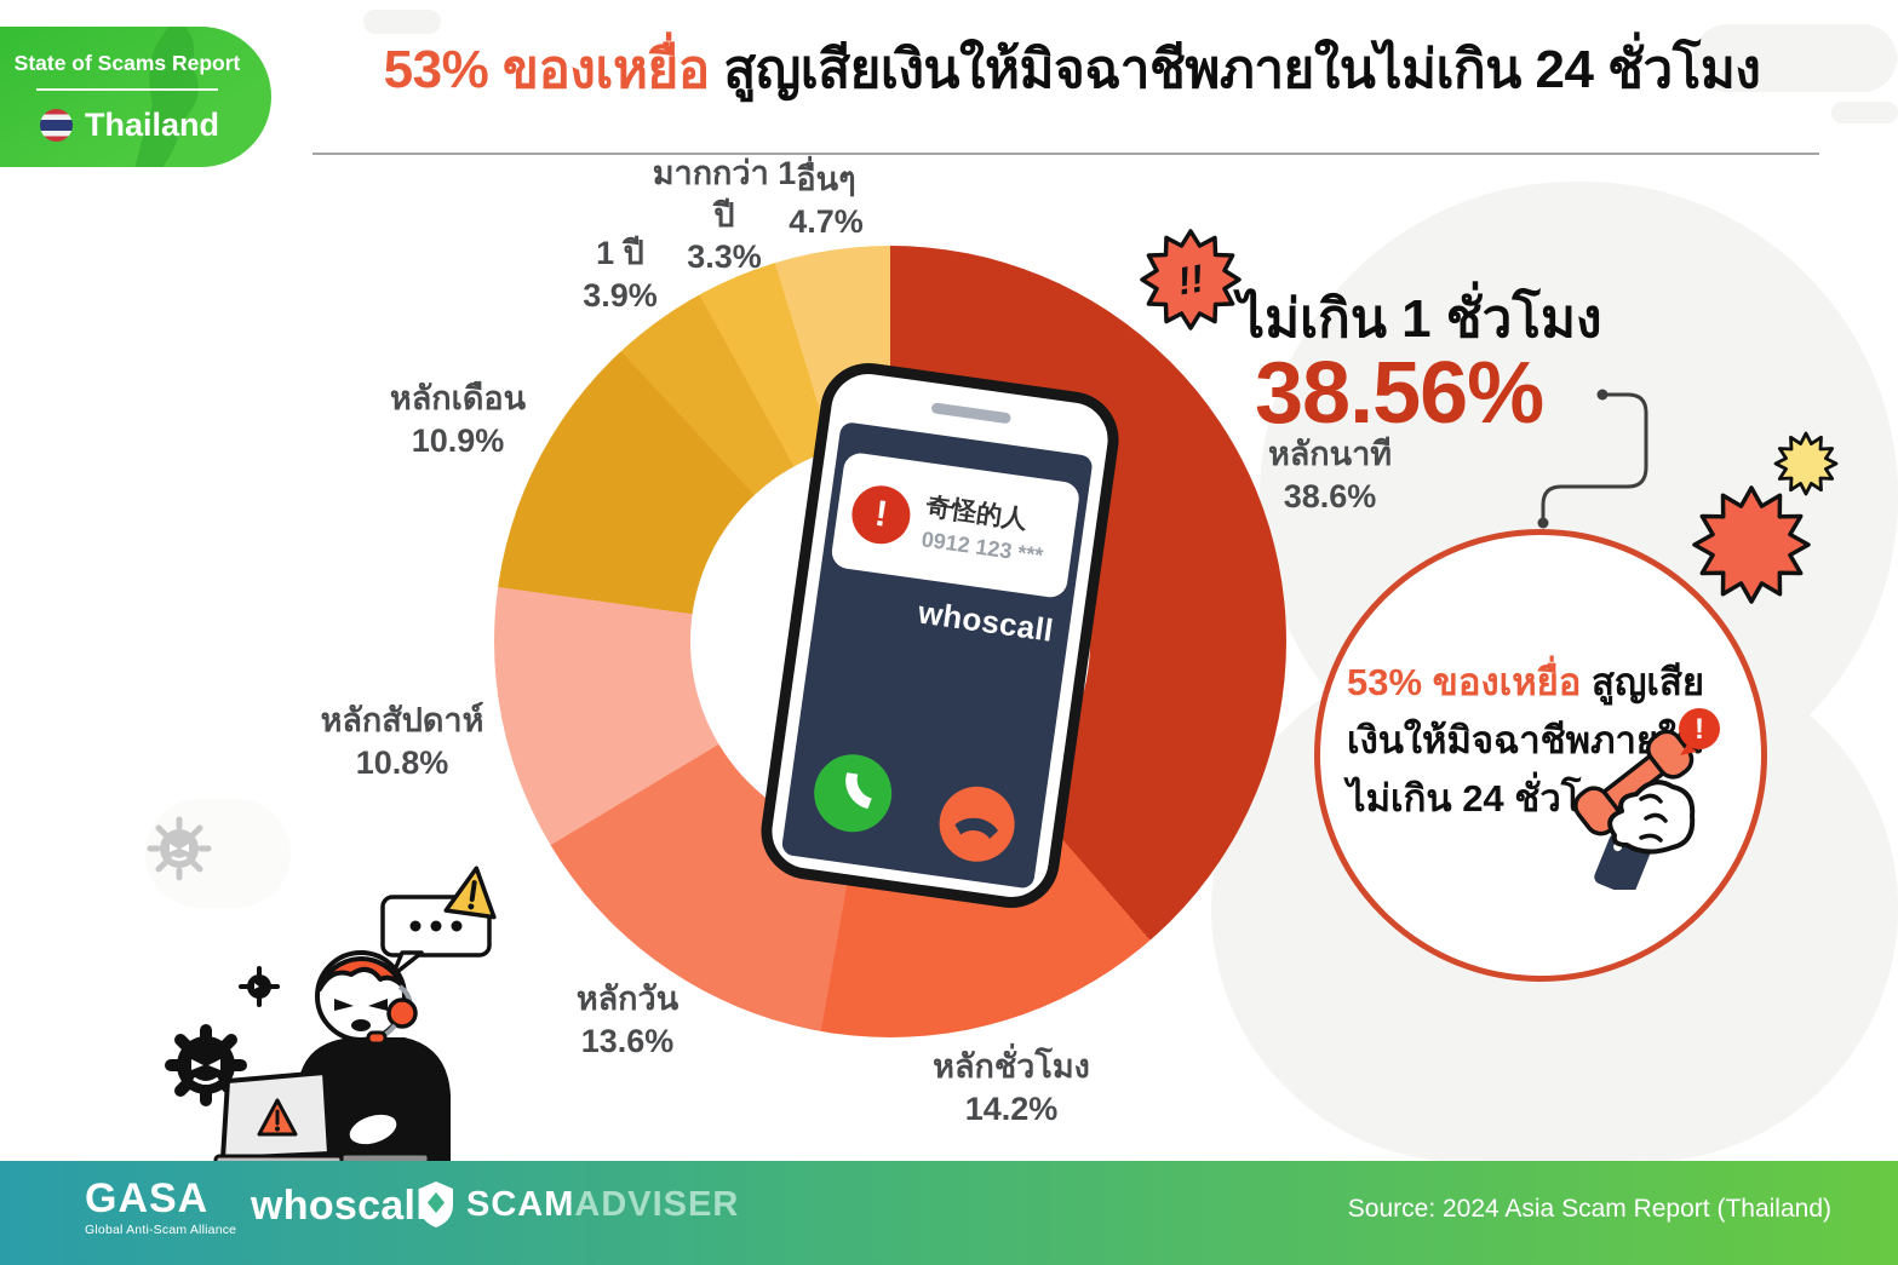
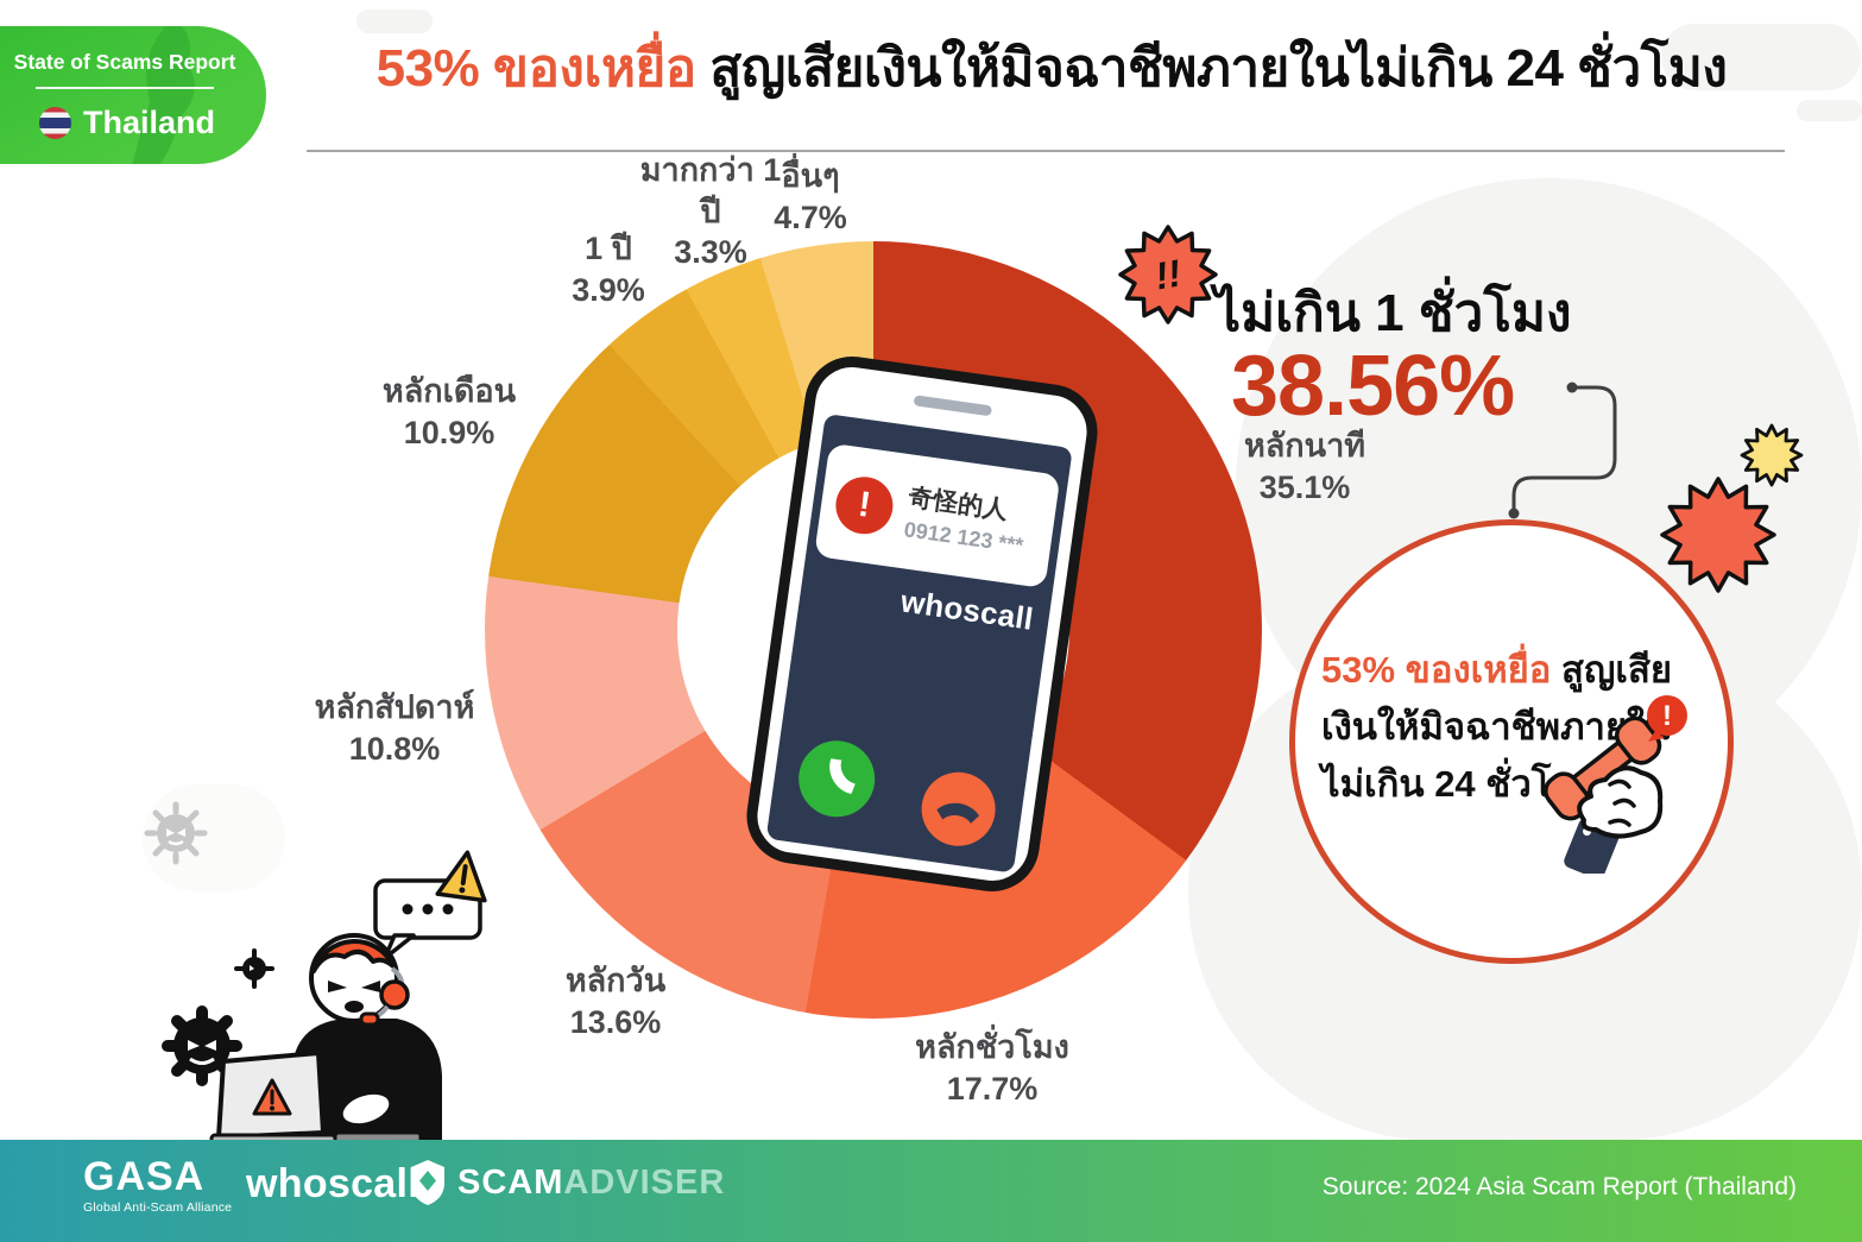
หลักนาที: 38.6% -> 35.1%
หลักชั่วโมง: 14.2% -> 17.7%
